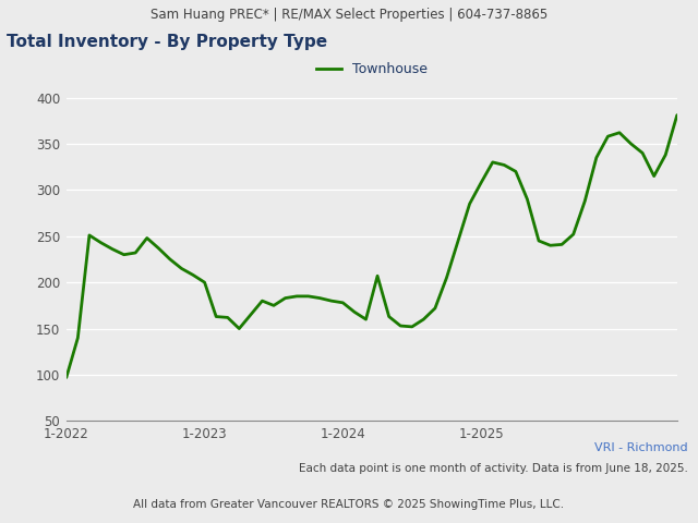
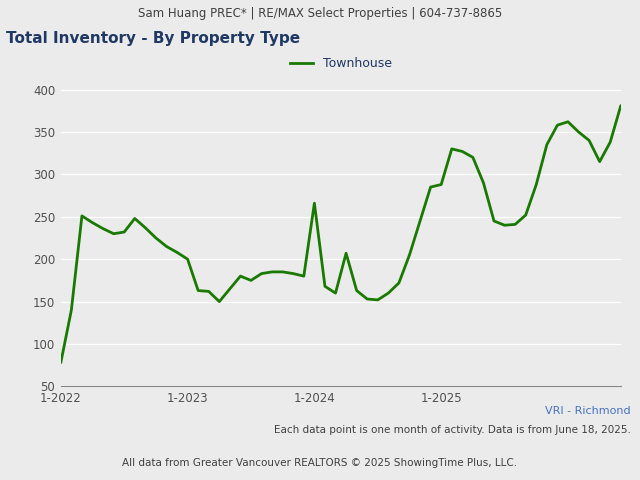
1-2022: 97 -> 78
1-2024: 178 -> 266
1-2025: 308 -> 288
